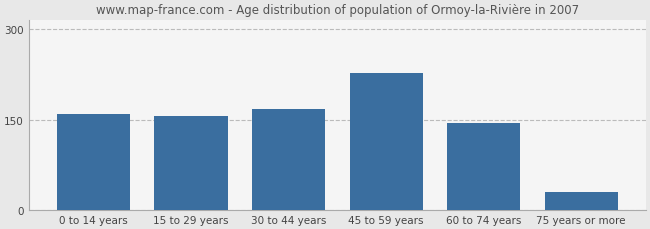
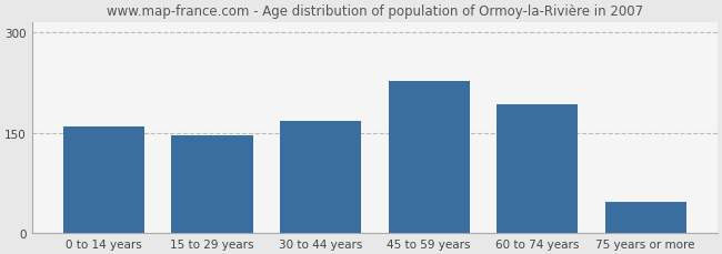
15 to 29 years: 156 -> 146
60 to 74 years: 145 -> 192
75 years or more: 30 -> 46
